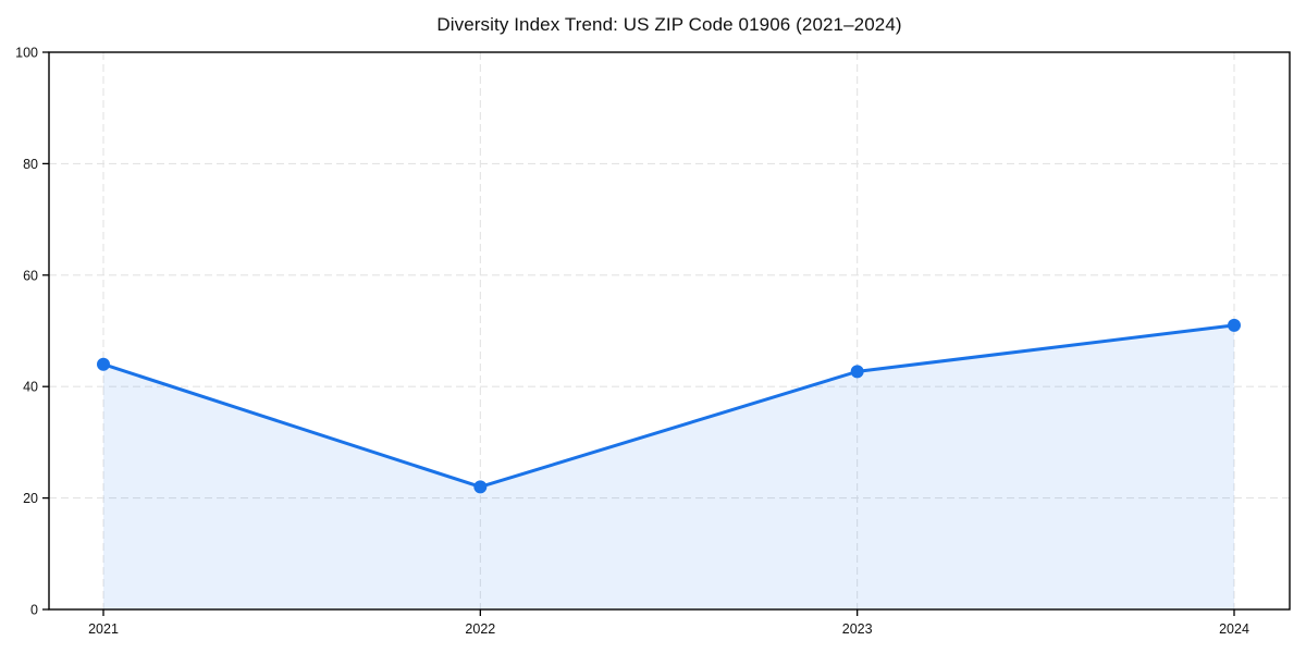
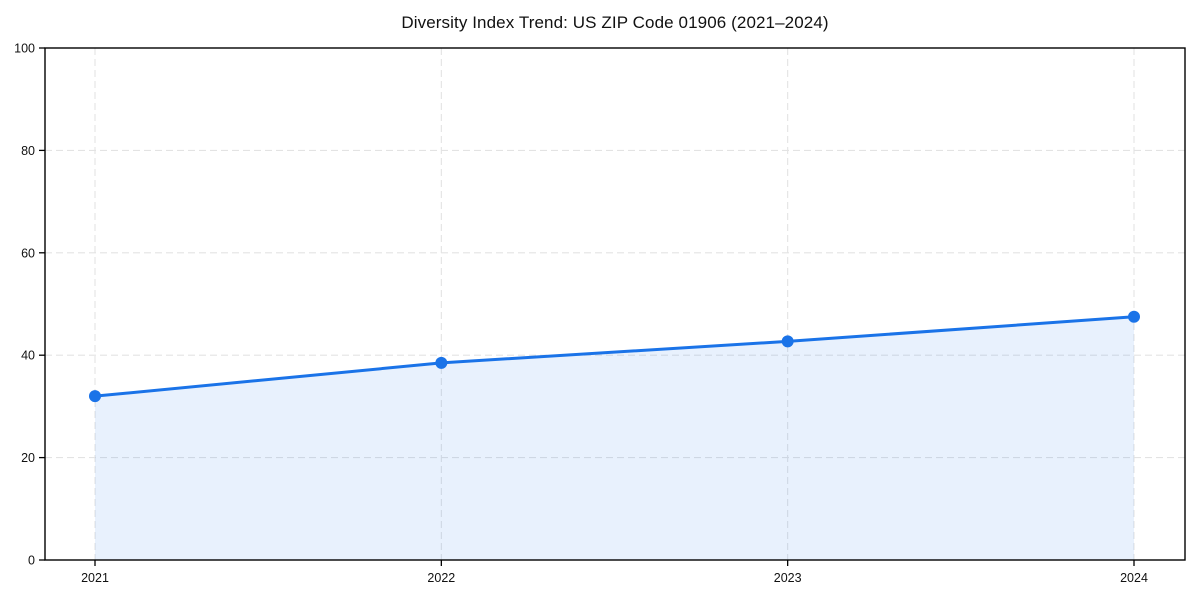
2021: 44 -> 32
2022: 22 -> 38
2024: 51 -> 48
